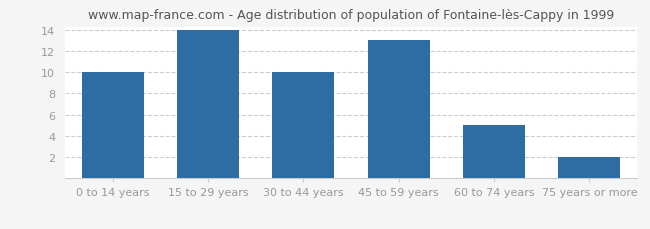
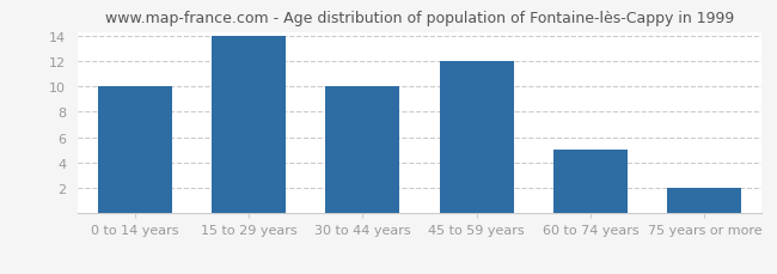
45 to 59 years: 13 -> 12
